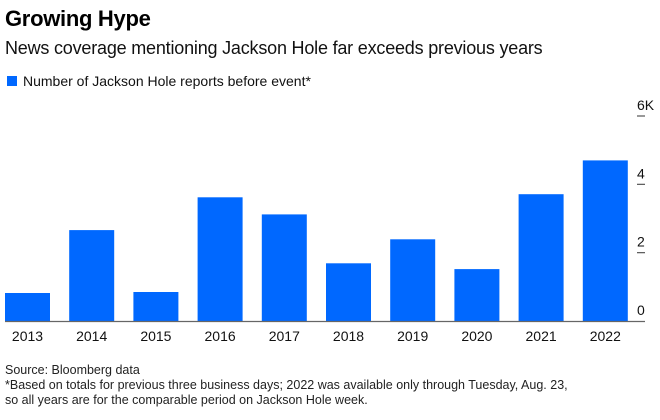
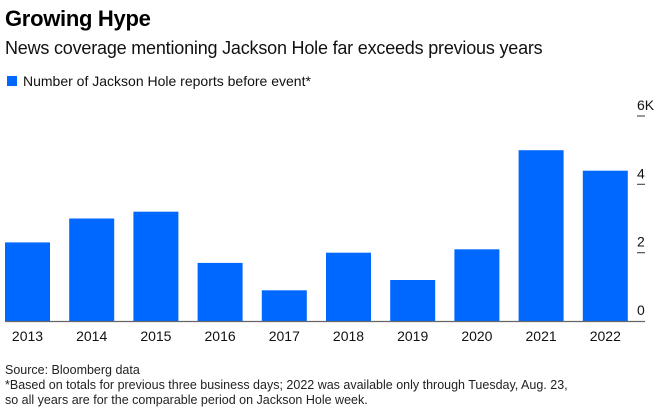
2013: 0.8K -> 2.3K
2014: 2.7K -> 3.0K
2015: 0.8K -> 3.2K
2016: 3.6K -> 1.7K
2017: 3.1K -> 0.9K
2018: 1.7K -> 2.0K
2019: 2.4K -> 1.2K
2020: 1.5K -> 2.1K
2021: 3.7K -> 5.0K
2022: 4.7K -> 4.4K
